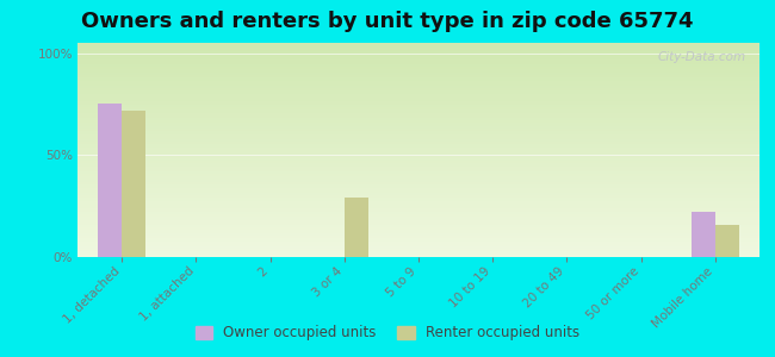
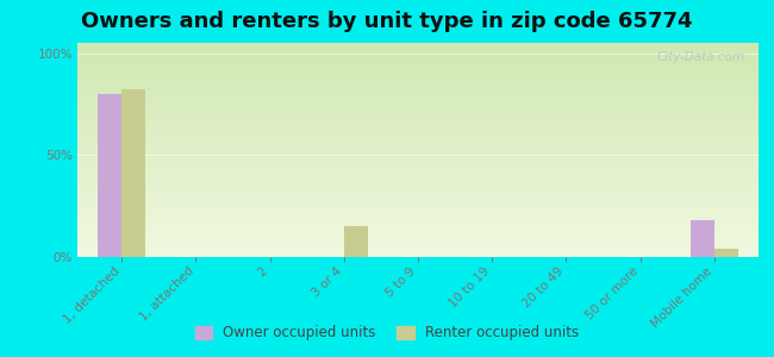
Owner occupied units/1, detached: 75% -> 80%
Renter occupied units/1, detached: 72% -> 82%
Renter occupied units/3 or 4: 29% -> 15%
Owner occupied units/Mobile home: 22% -> 18%
Renter occupied units/Mobile home: 16% -> 4%
